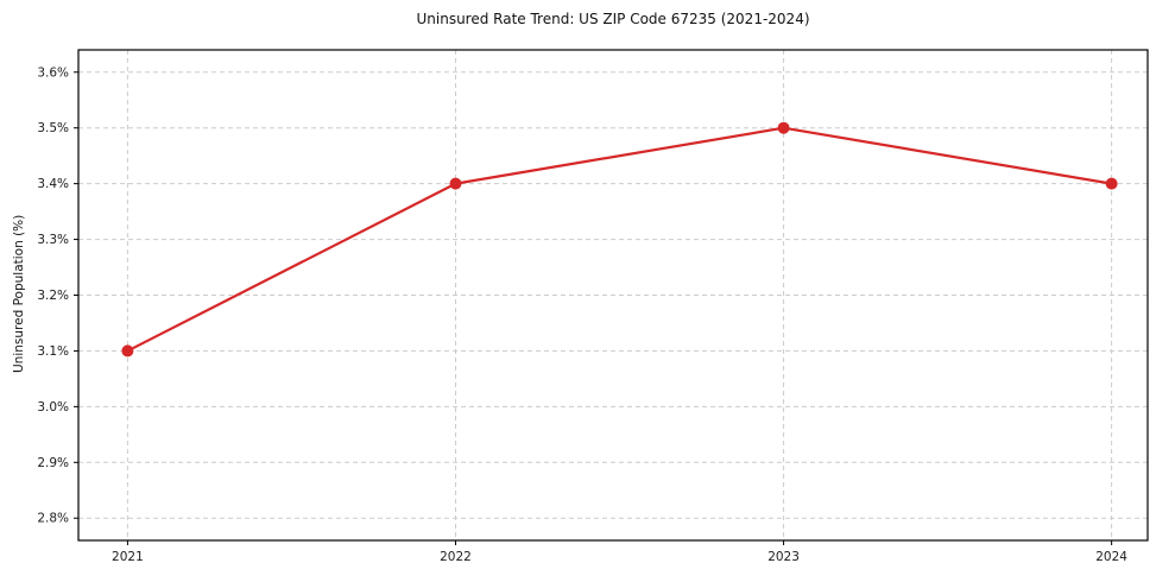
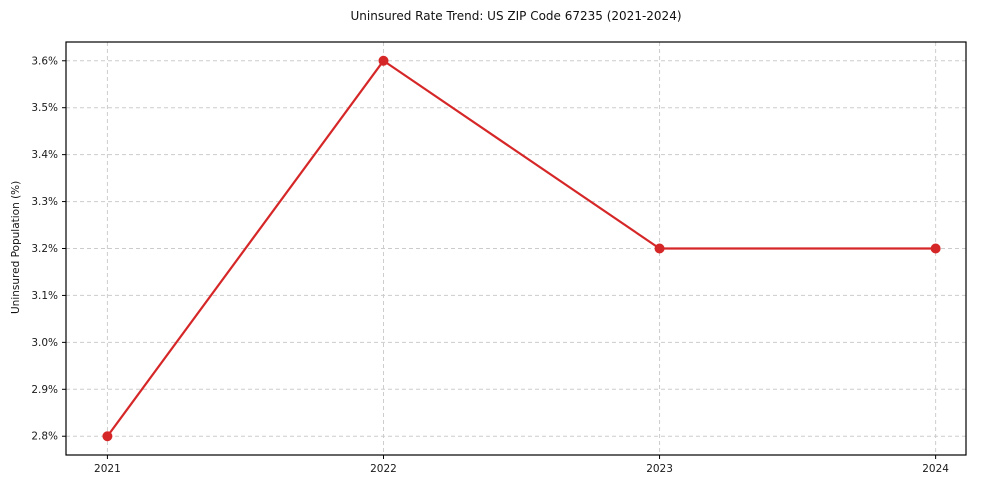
2021: 3.1% -> 2.8%
2022: 3.4% -> 3.6%
2023: 3.5% -> 3.2%
2024: 3.4% -> 3.2%
